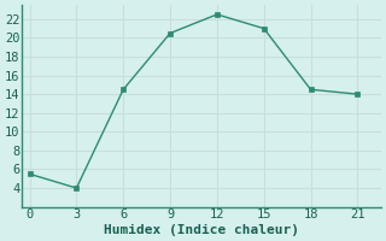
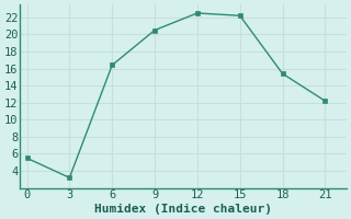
3: 4.0 -> 3.2
6: 14.5 -> 16.4
15: 21.0 -> 22.2
18: 14.5 -> 15.4
21: 14.0 -> 12.2
